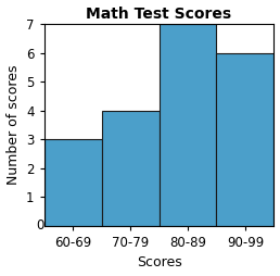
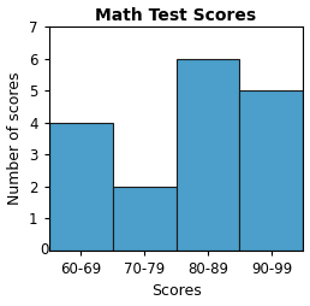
60-69: 3 -> 4
70-79: 4 -> 2
80-89: 7 -> 6
90-99: 6 -> 5
